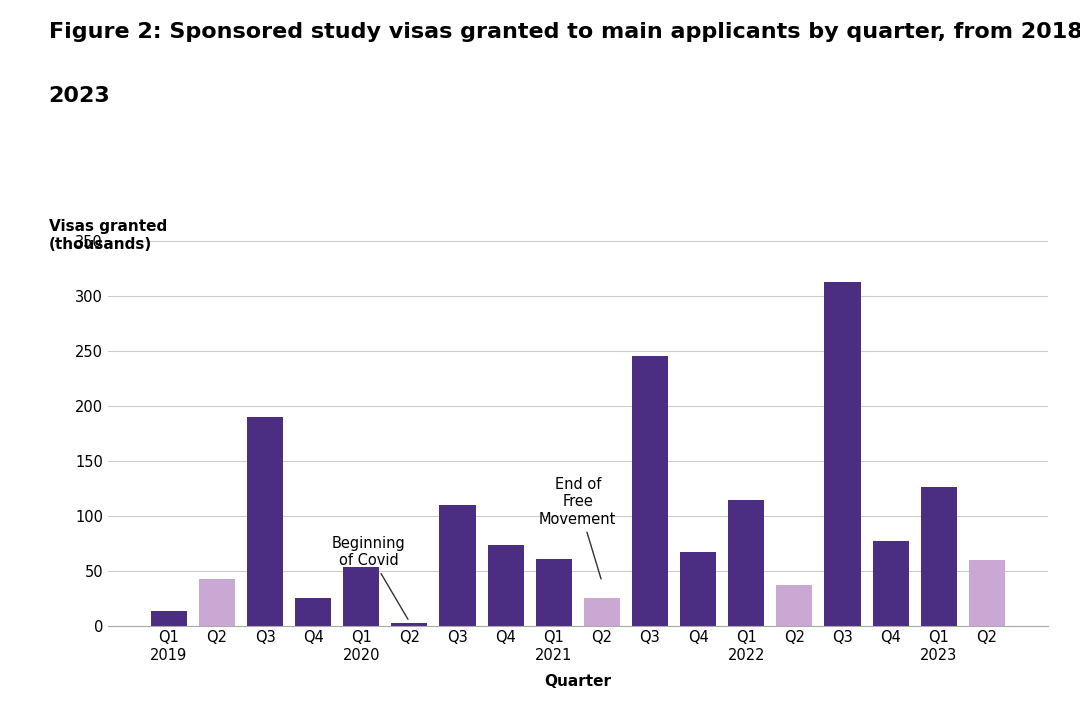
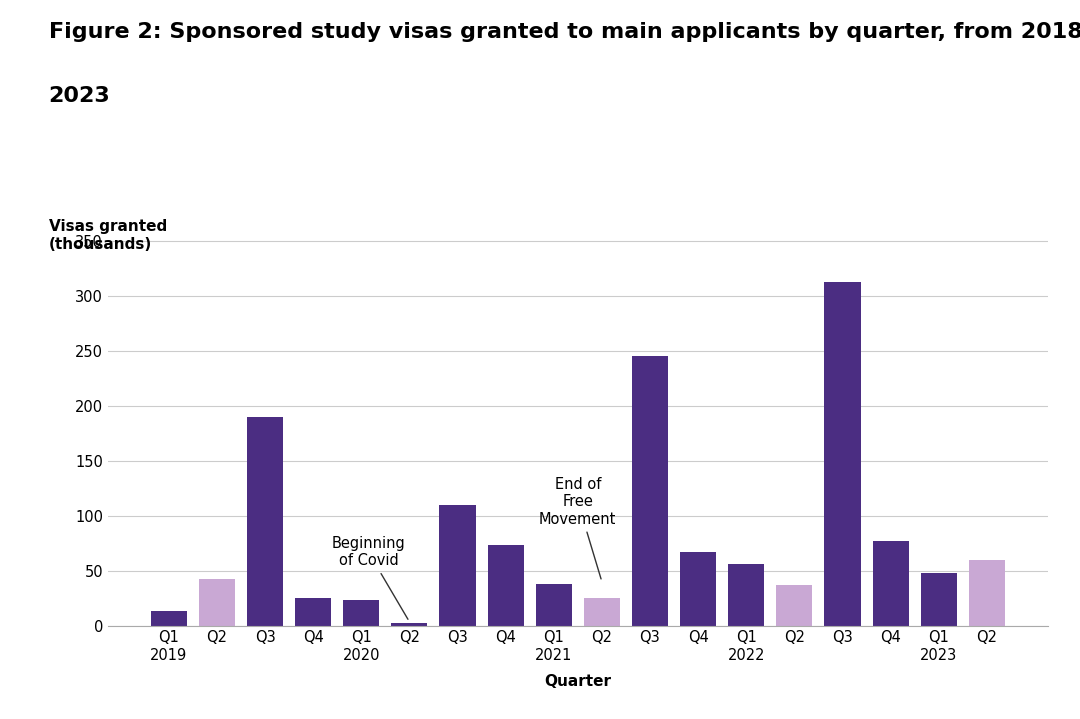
Q1 2020: 53 -> 23
Q1 2021: 61 -> 38
Q1 2022: 114 -> 56
Q1 2023: 126 -> 48
